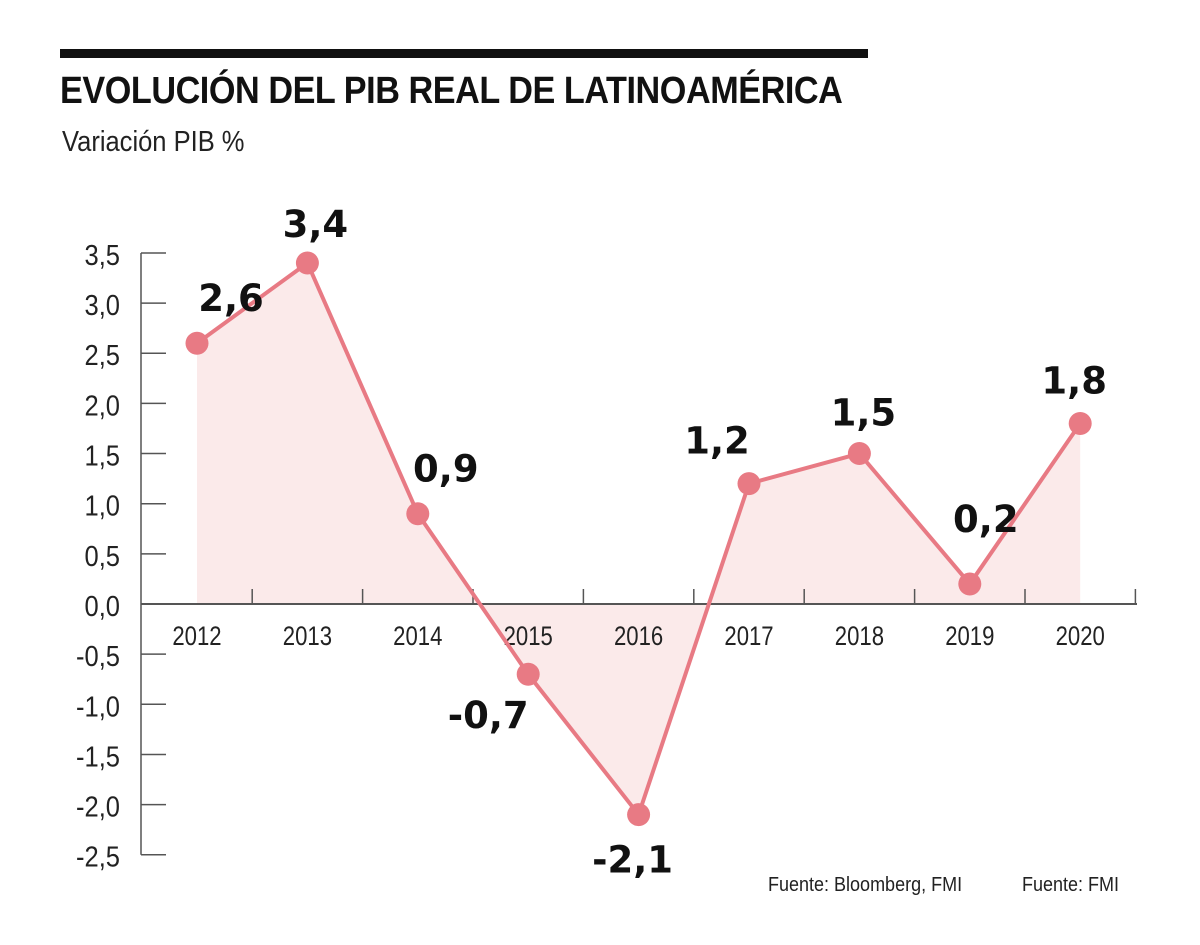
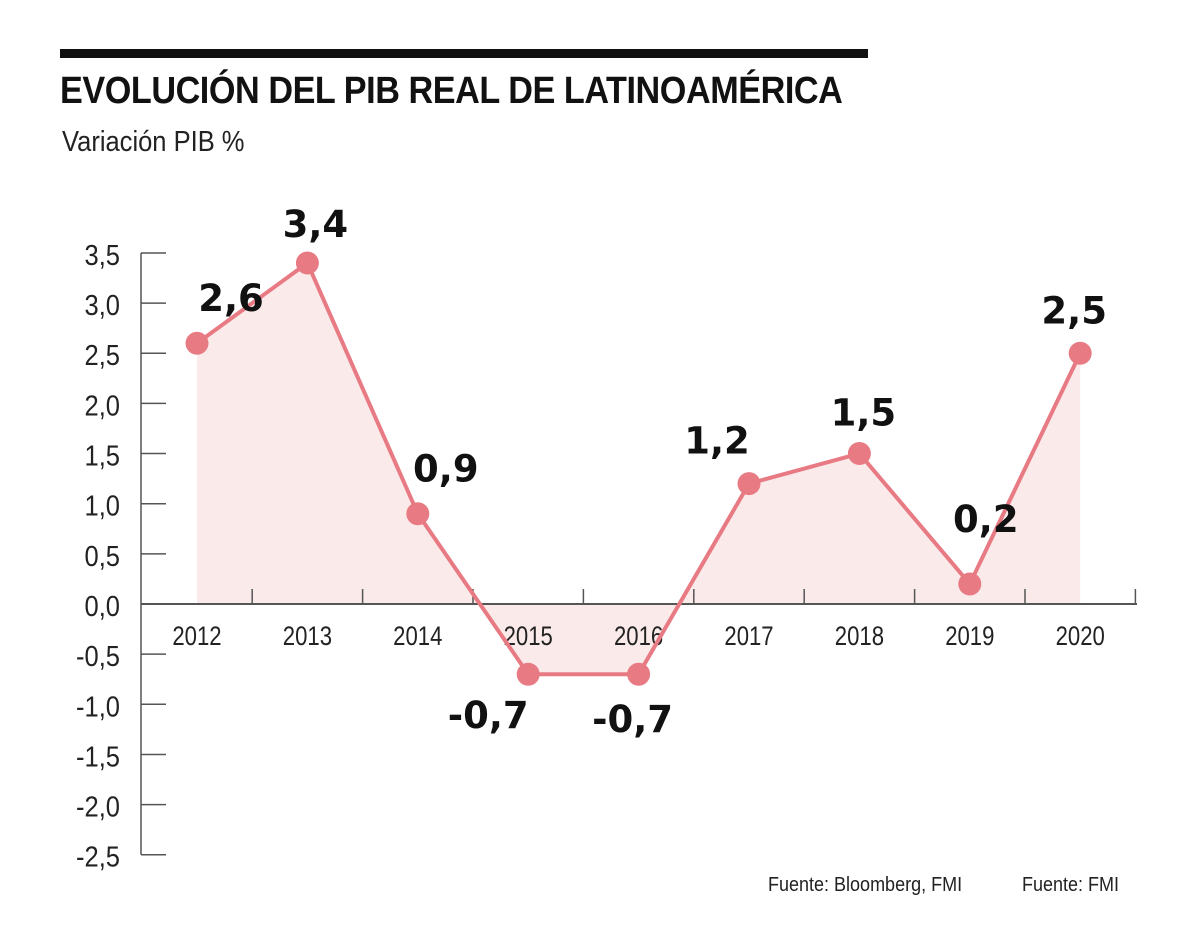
2016: -2,1 -> -0,7
2020: 1,8 -> 2,5
